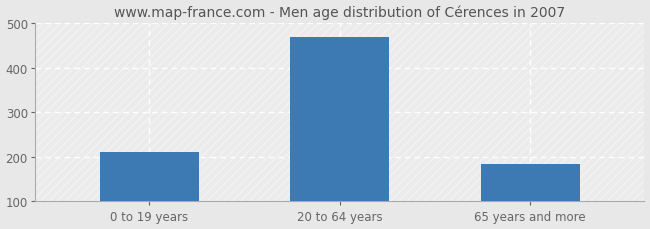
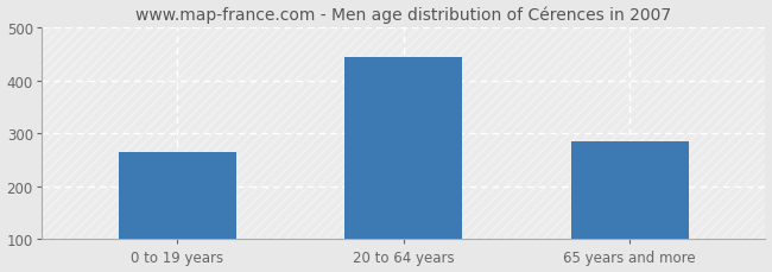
0 to 19 years: 211 -> 265
20 to 64 years: 469 -> 445
65 years and more: 183 -> 285
